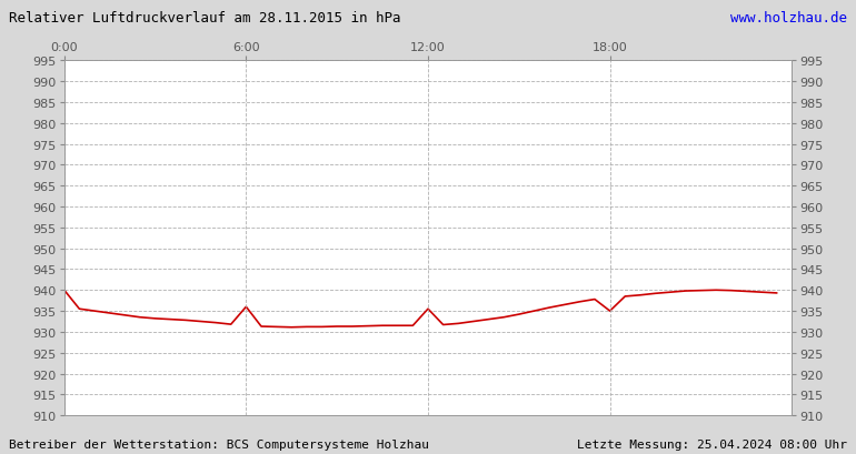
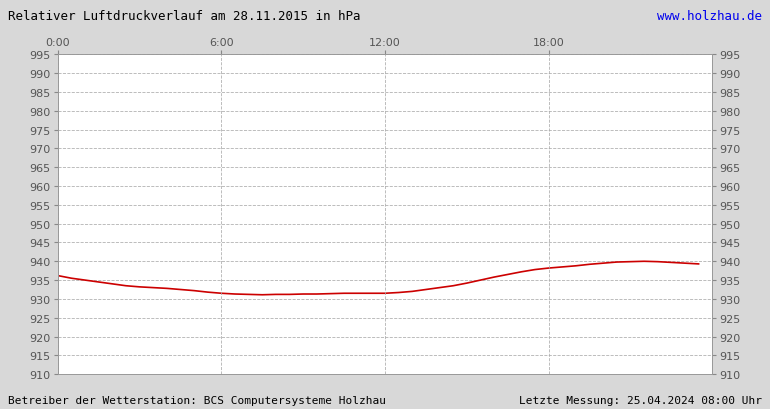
0:00: 940.0 -> 936.2
6:00: 936.0 -> 931.5
12:00: 935.5 -> 931.5
18:00: 935.0 -> 938.2
